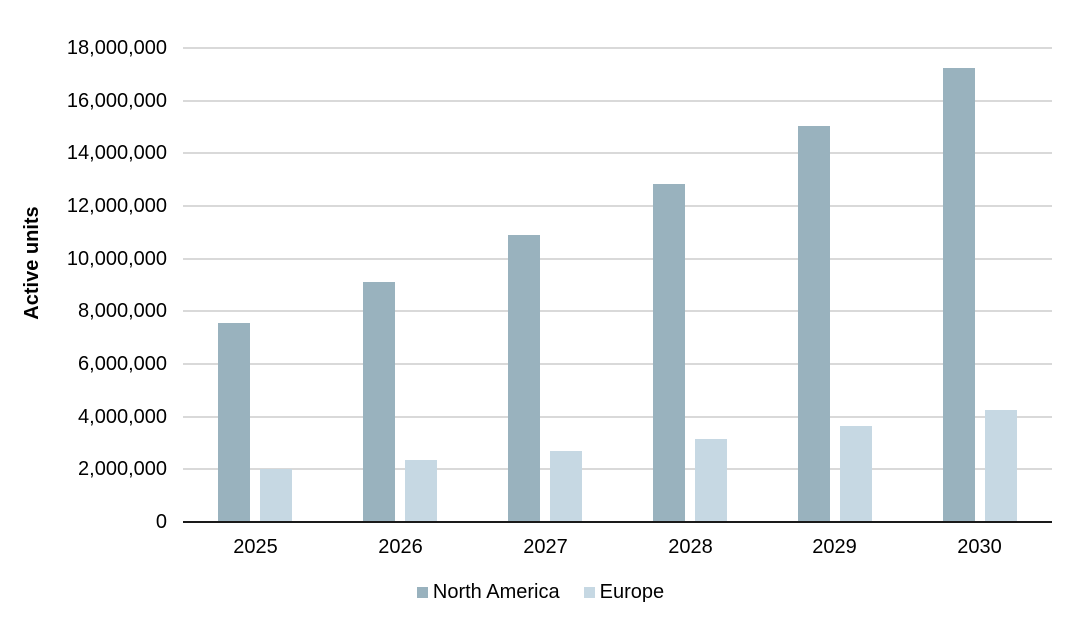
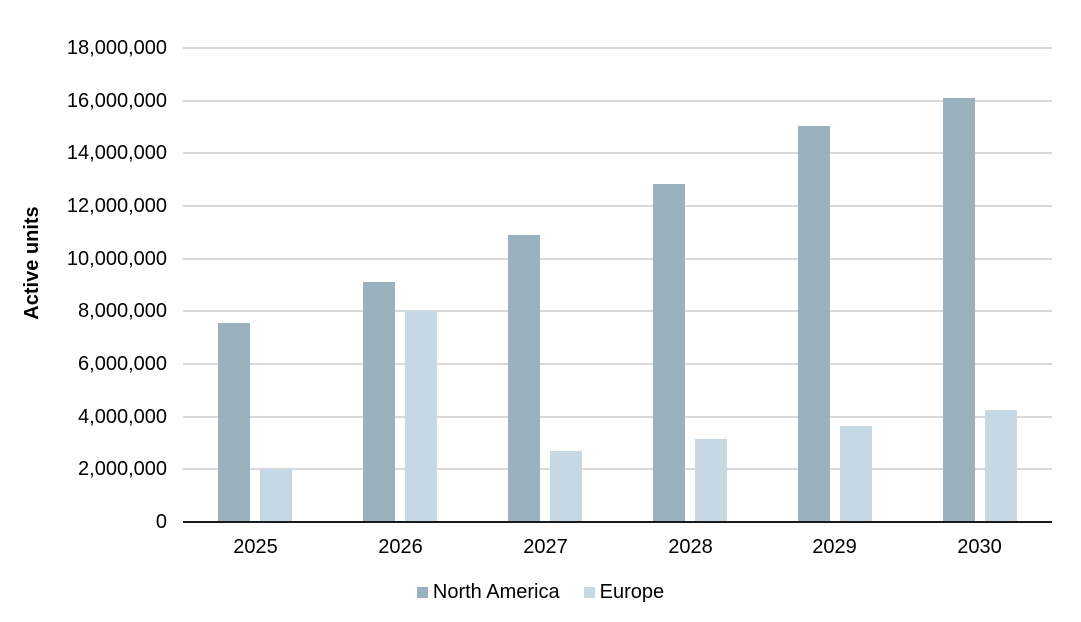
Europe/2026: 2400000 -> 8000000
North America/2030: 17200000 -> 16100000
